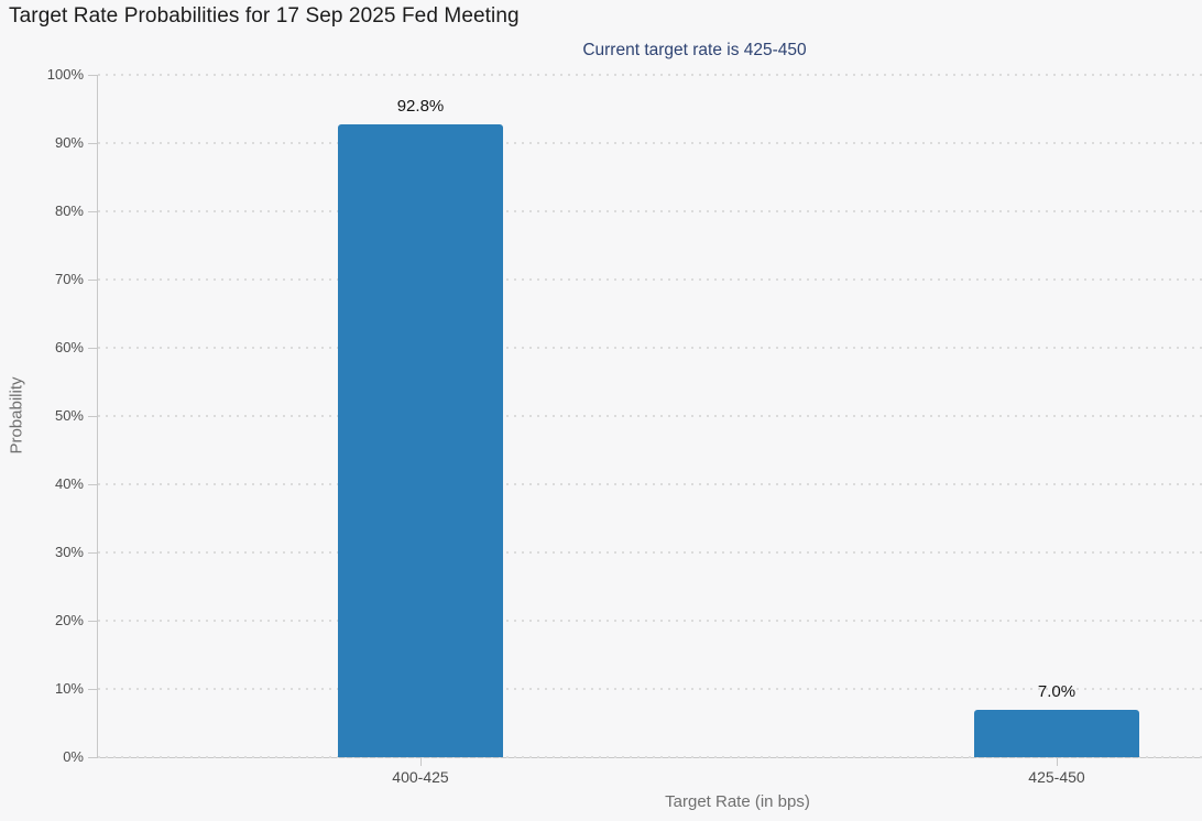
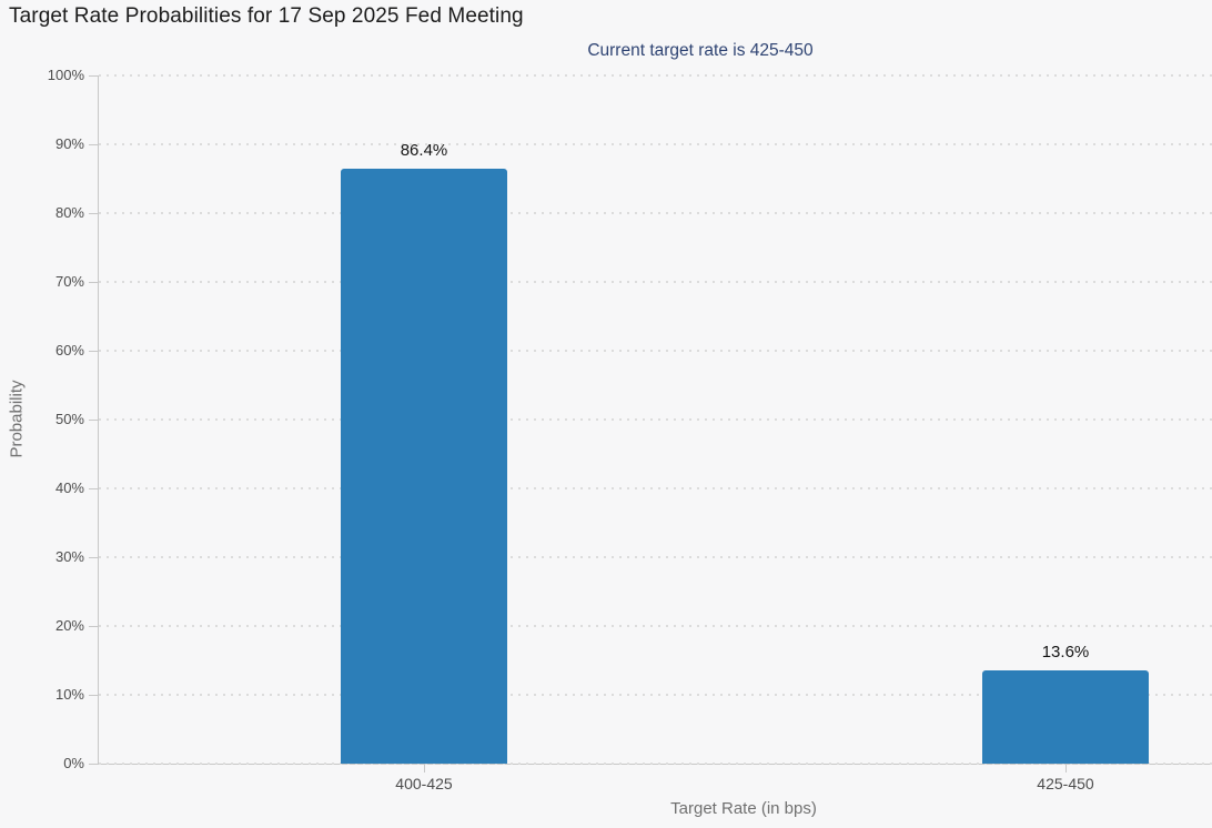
400-425: 92.8% -> 86.4%
425-450: 7.0% -> 13.6%
